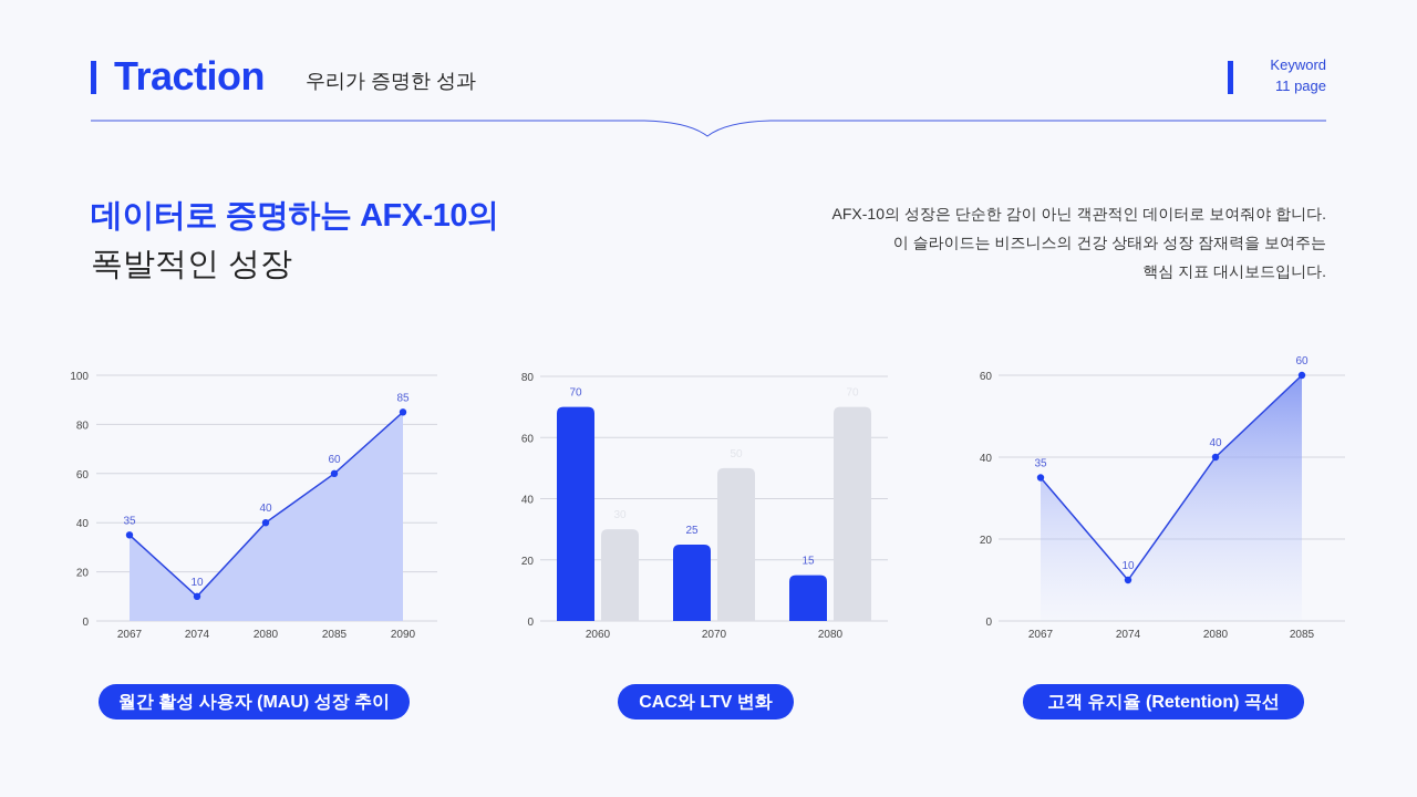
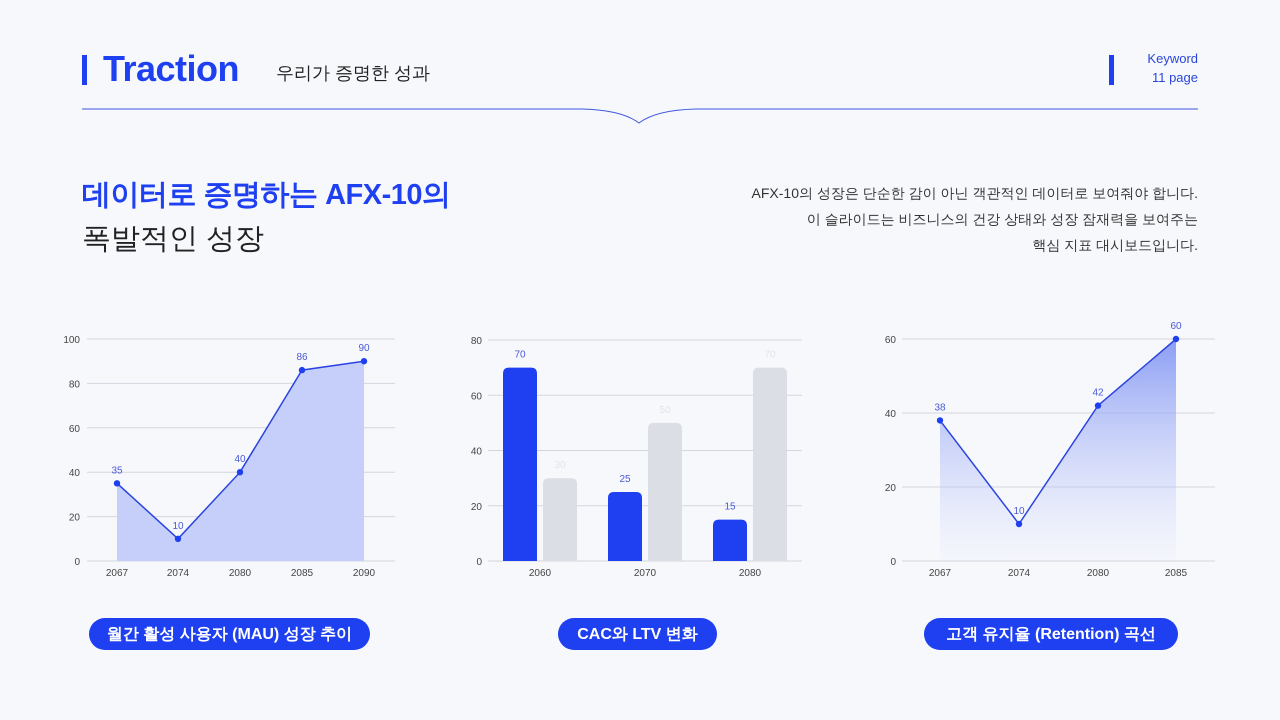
월간 활성 사용자 (MAU) 성장 추이/2085: 60 -> 86
월간 활성 사용자 (MAU) 성장 추이/2090: 85 -> 90
고객 유지율 (Retention) 곡선/2067: 35 -> 38
고객 유지율 (Retention) 곡선/2080: 40 -> 42
